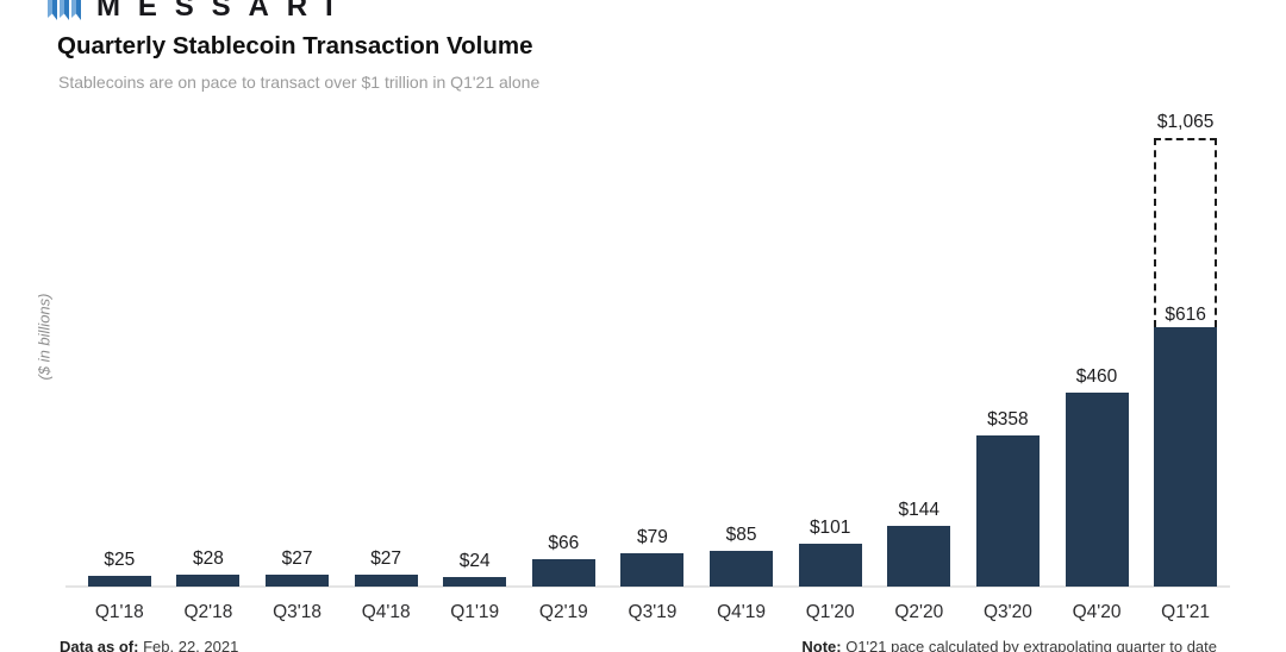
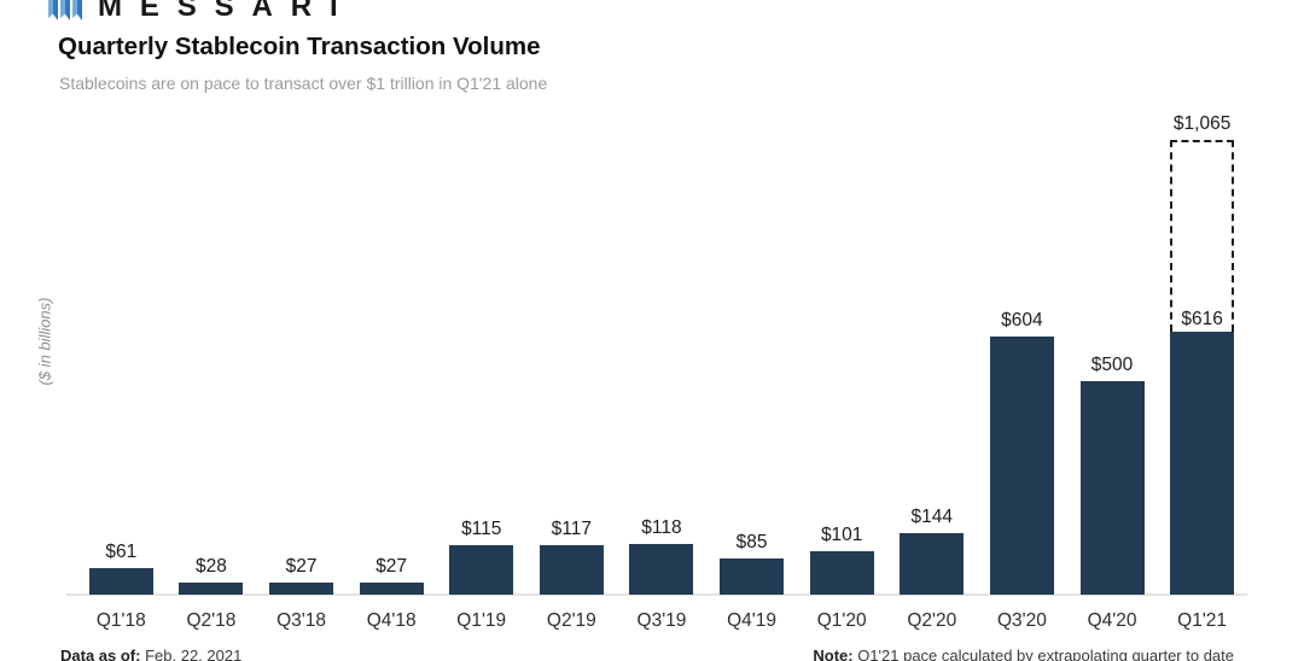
Q1'18: $25 -> $61
Q1'19: $24 -> $115
Q2'19: $66 -> $117
Q3'19: $79 -> $118
Q3'20: $358 -> $604
Q4'20: $460 -> $500
